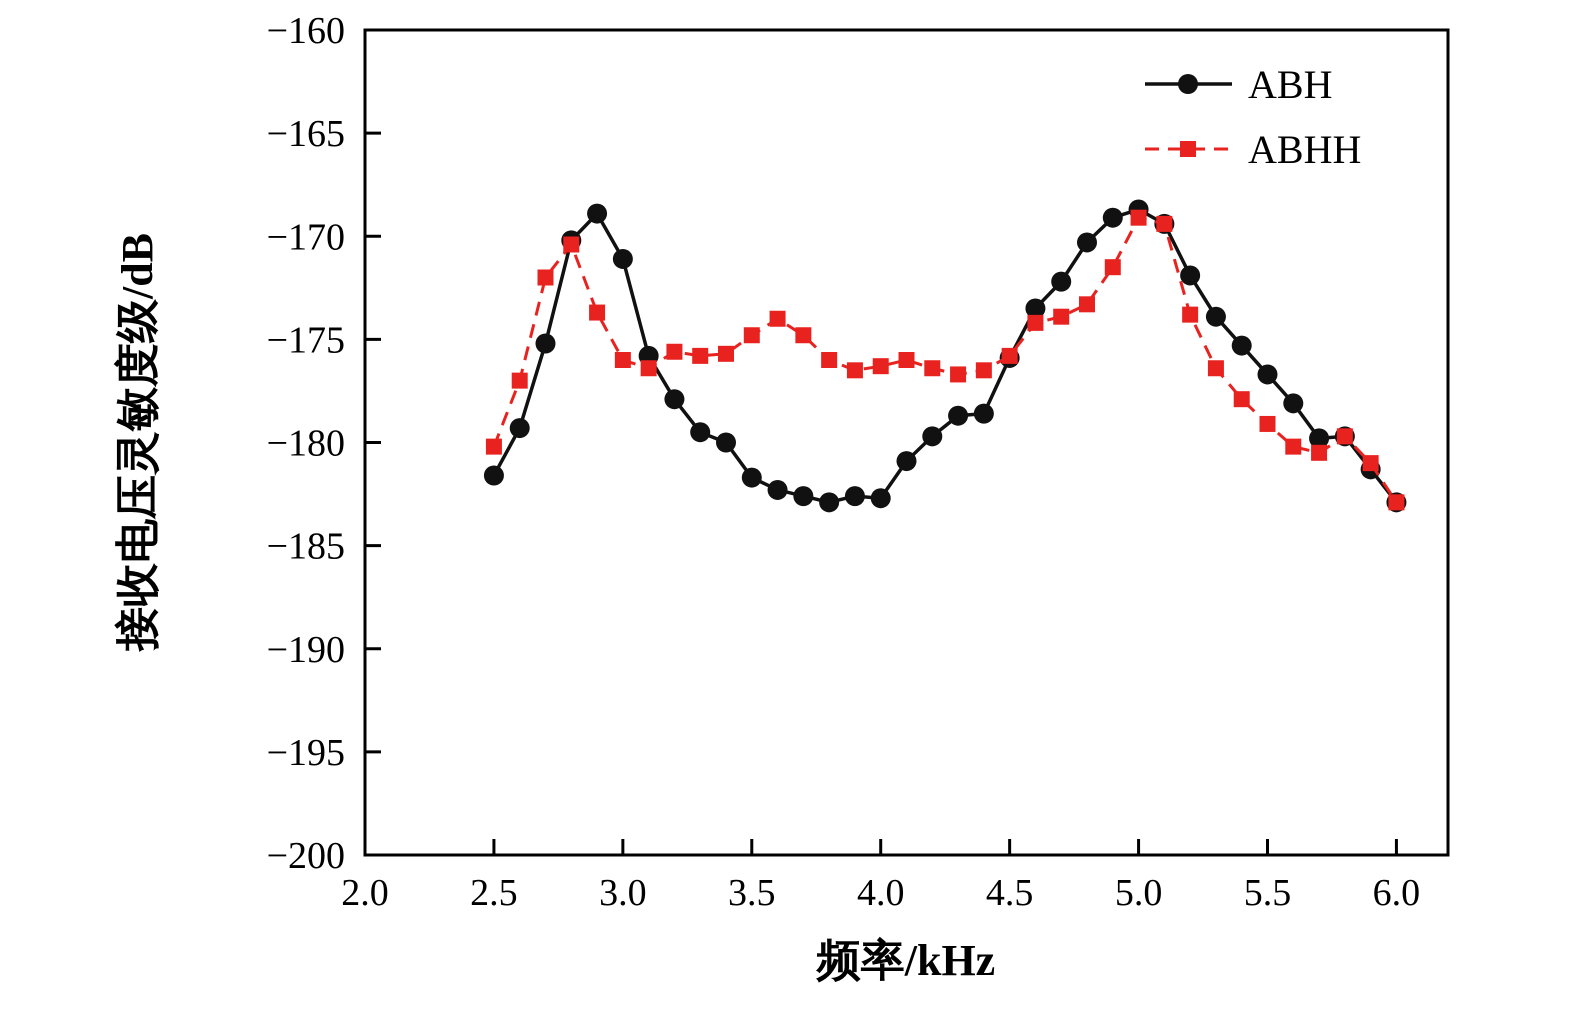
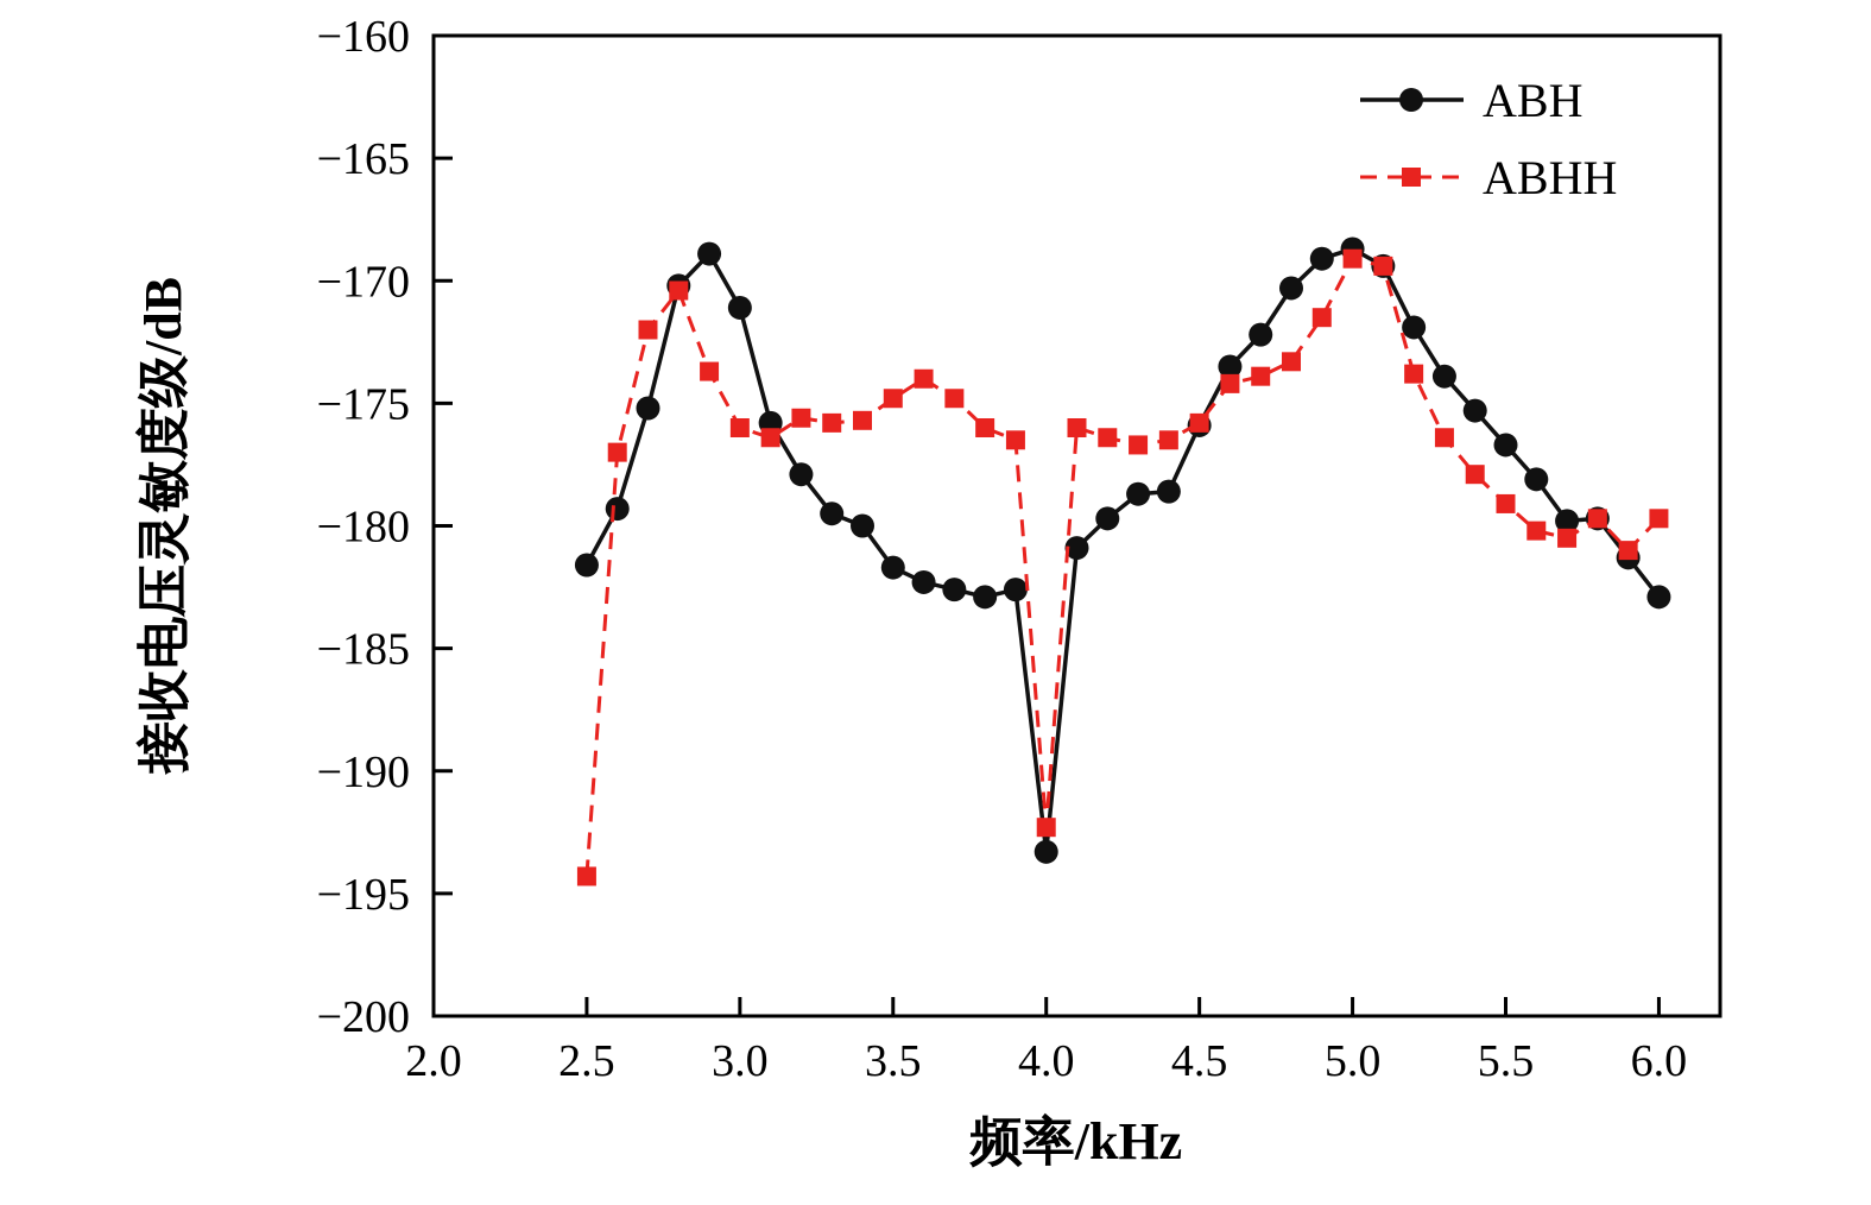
ABHH/2.5: -180.2 -> -194.3
ABH/4.0: -182.7 -> -193.3
ABHH/4.0: -176.3 -> -192.3
ABHH/6.0: -182.9 -> -179.7
